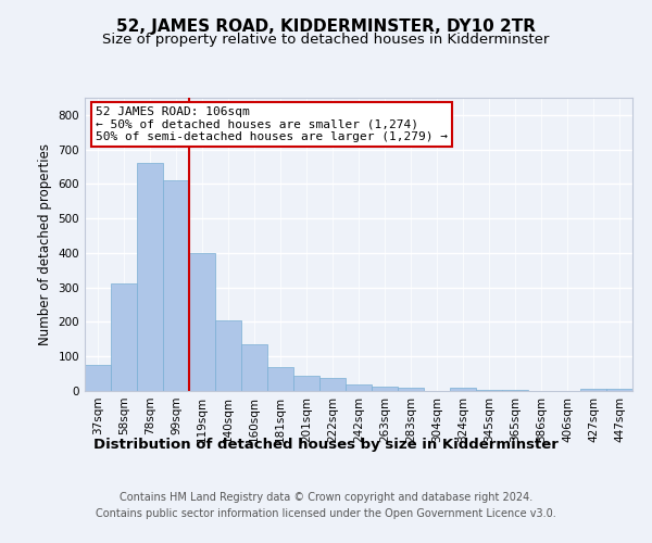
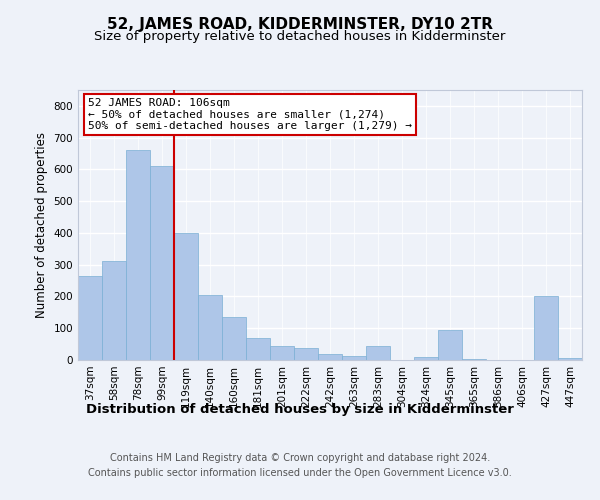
37sqm: 75 -> 265
283sqm: 10 -> 45
345sqm: 4 -> 95
427sqm: 7 -> 200
